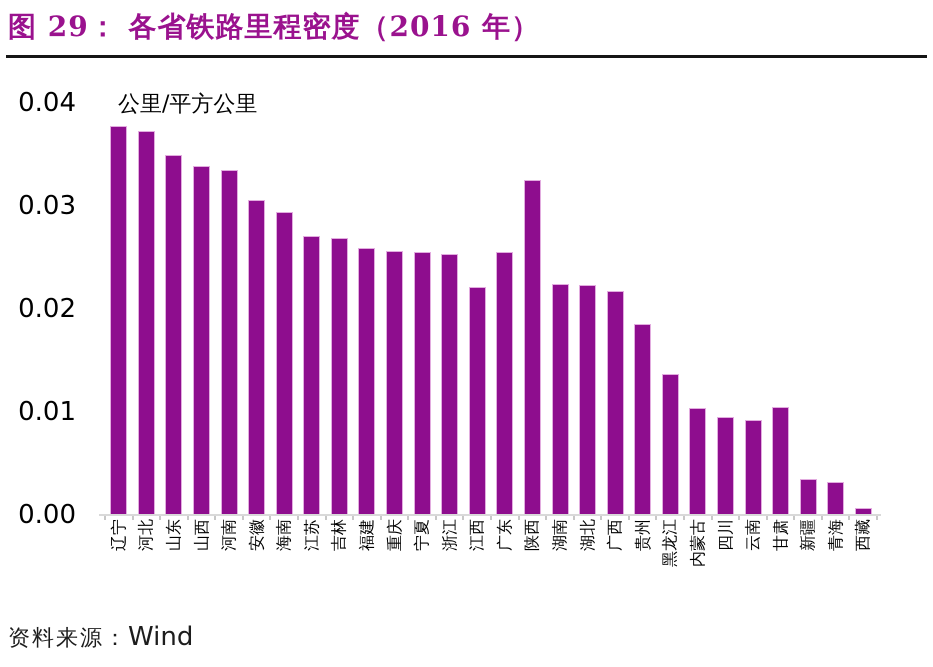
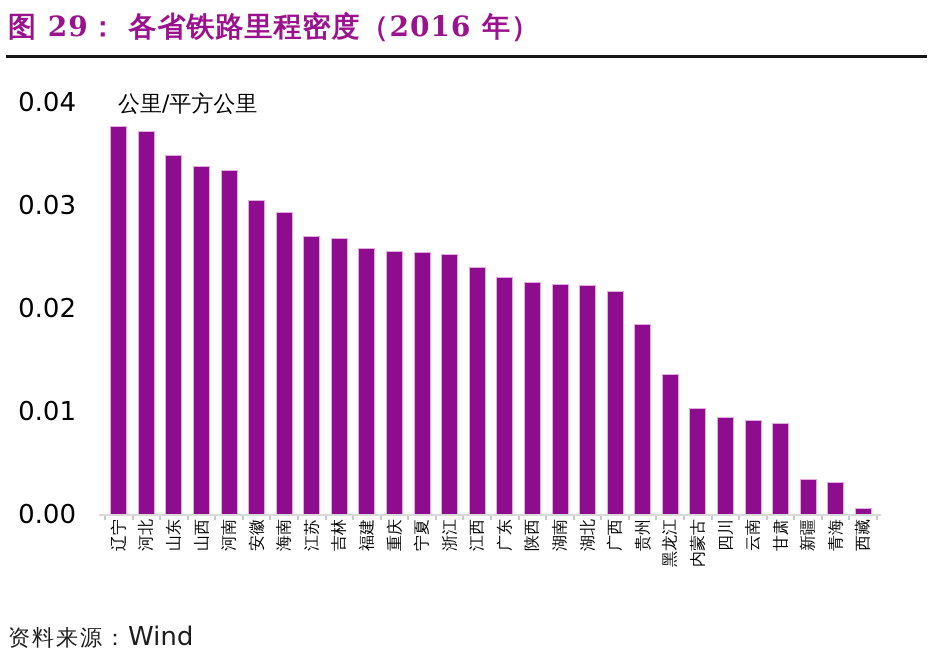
江西: 0.0220 -> 0.0240
广东: 0.0254 -> 0.0230
陕西: 0.0324 -> 0.0225
甘肃: 0.0104 -> 0.0088
